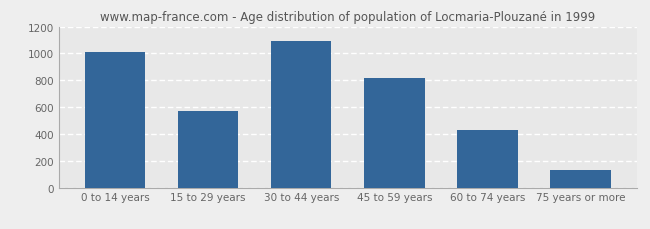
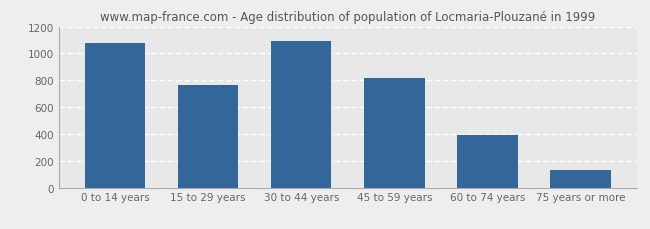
0 to 14 years: 1010 -> 1080
15 to 29 years: 570 -> 760
60 to 74 years: 430 -> 390
